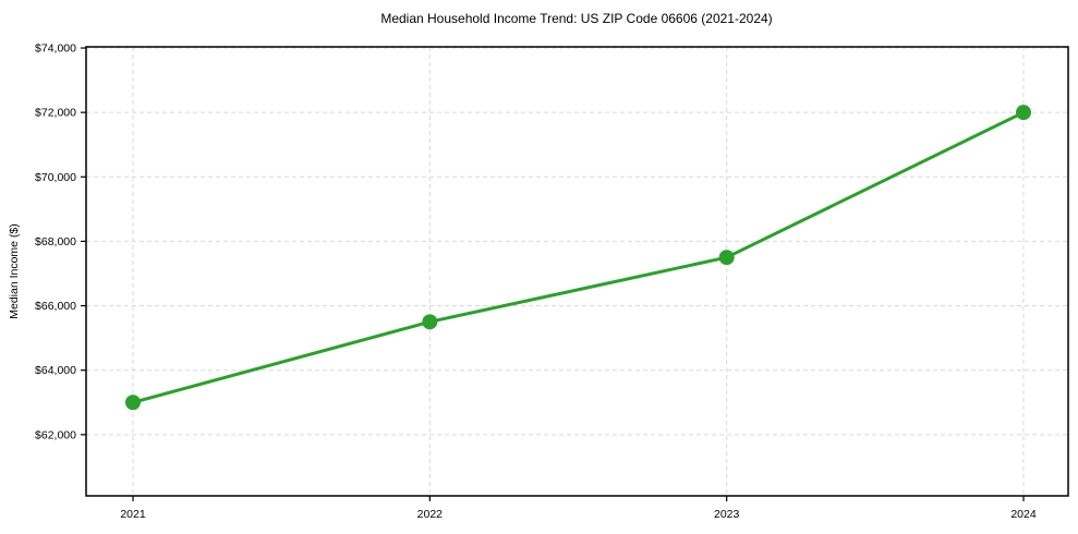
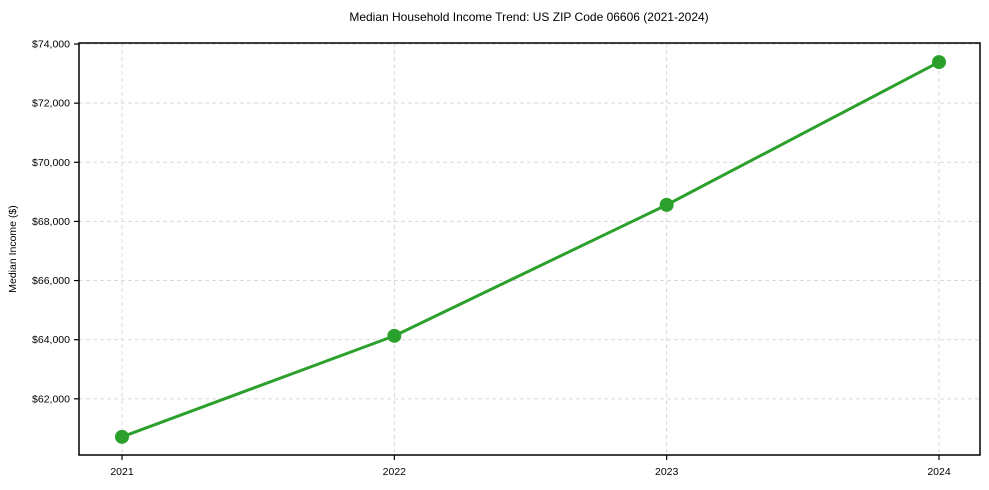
2021: $63000 -> $60700
2022: $65500 -> $64100
2023: $67500 -> $68600
2024: $72000 -> $73400
